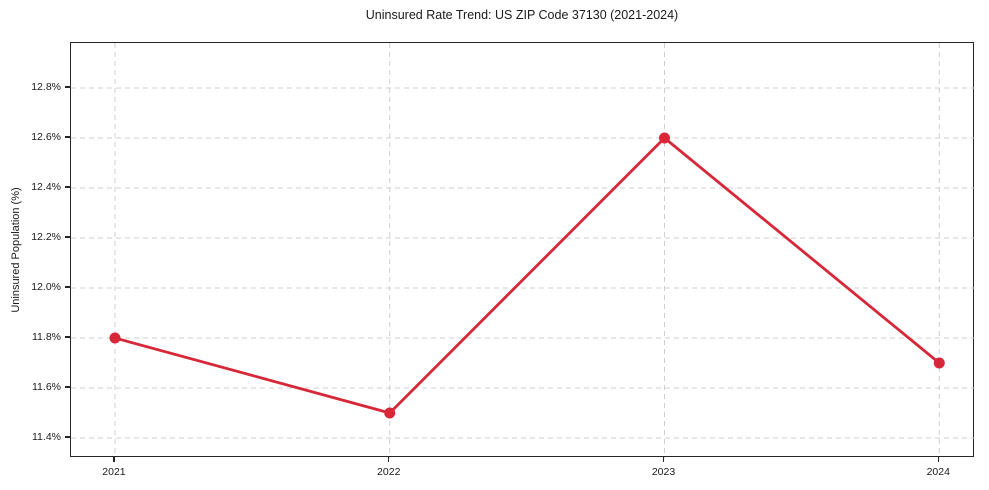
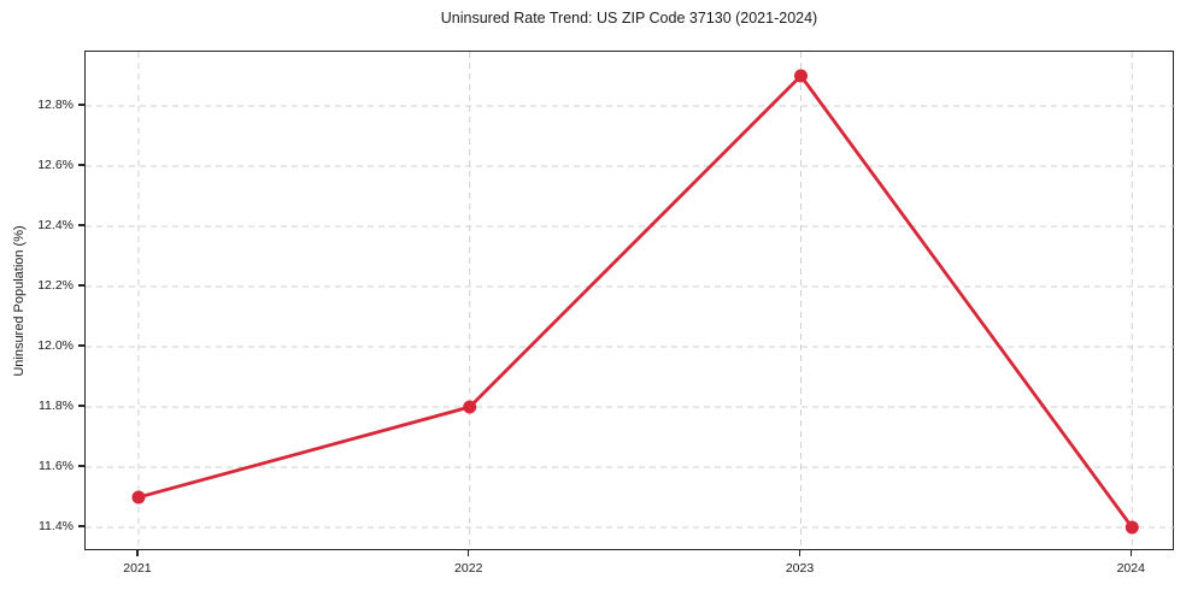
2021: 11.8% -> 11.5%
2022: 11.5% -> 11.8%
2023: 12.6% -> 12.9%
2024: 11.7% -> 11.4%
